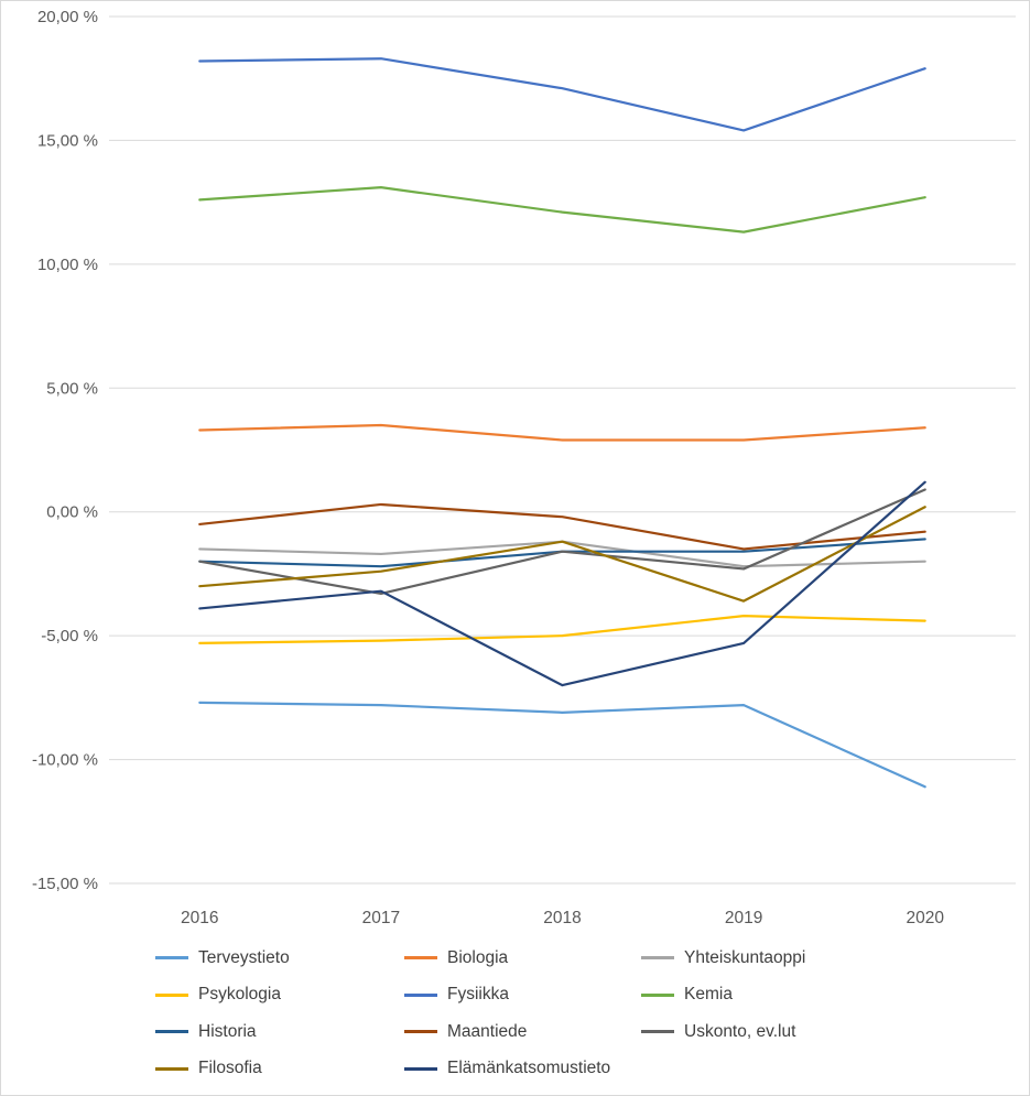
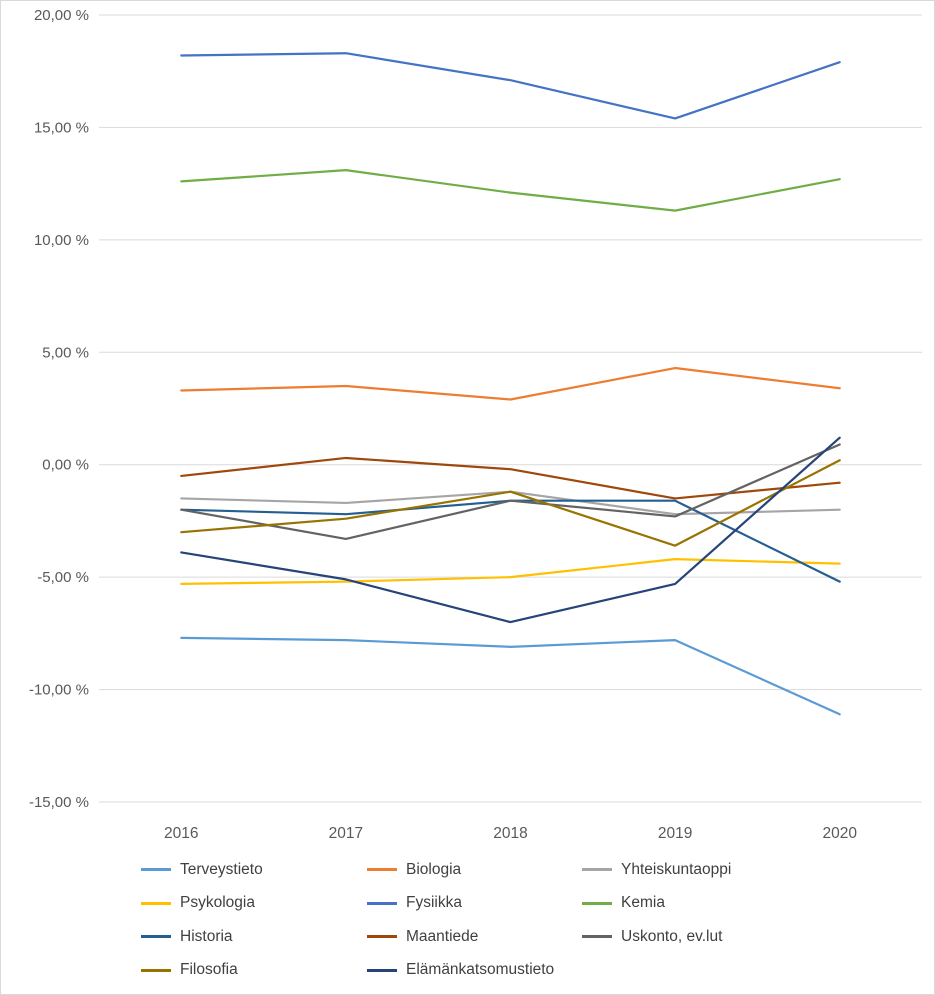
Elämänkatsomustieto/2017: -3,2% -> -5,1%
Biologia/2019: 2,9% -> 4,3%
Historia/2020: -1,1% -> -5,2%
